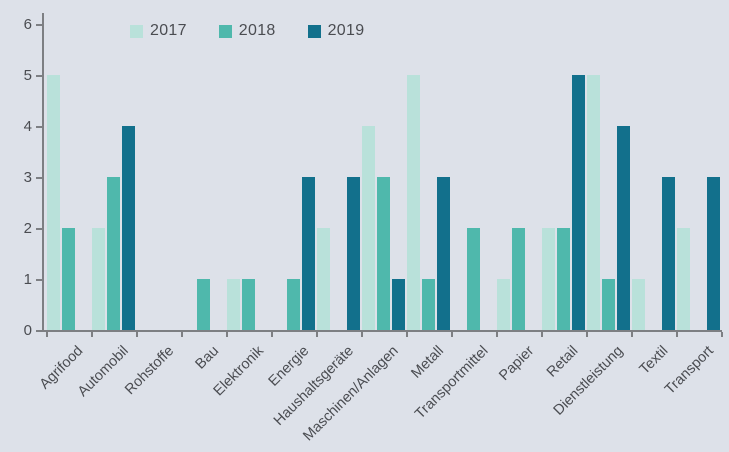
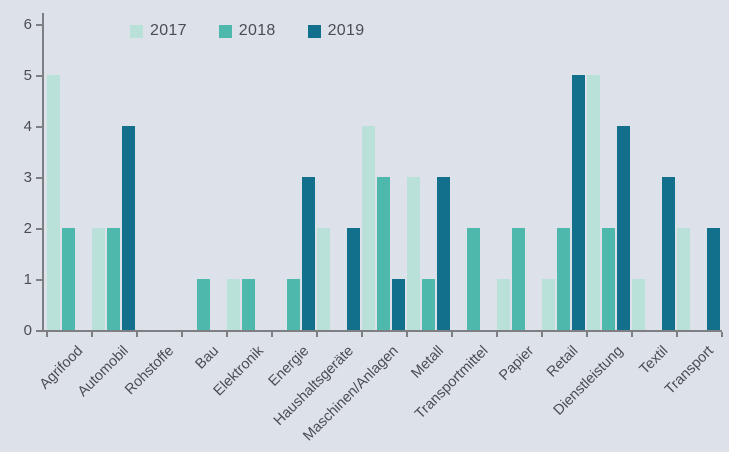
2018/Automobil: 3 -> 2
2019/Haushaltsgeräte: 3 -> 2
2017/Metall: 5 -> 3
2017/Retail: 2 -> 1
2018/Dienstleistung: 1 -> 2
2019/Transport: 3 -> 2
